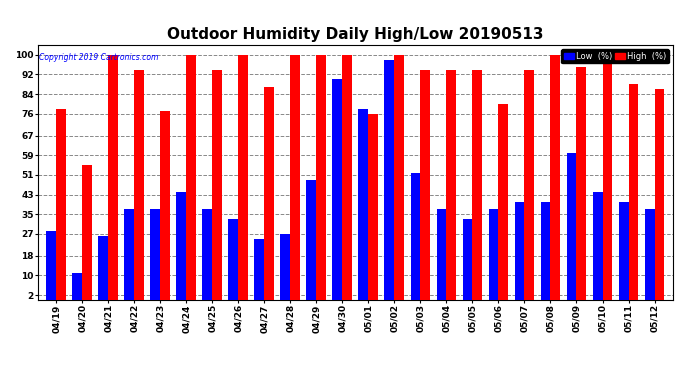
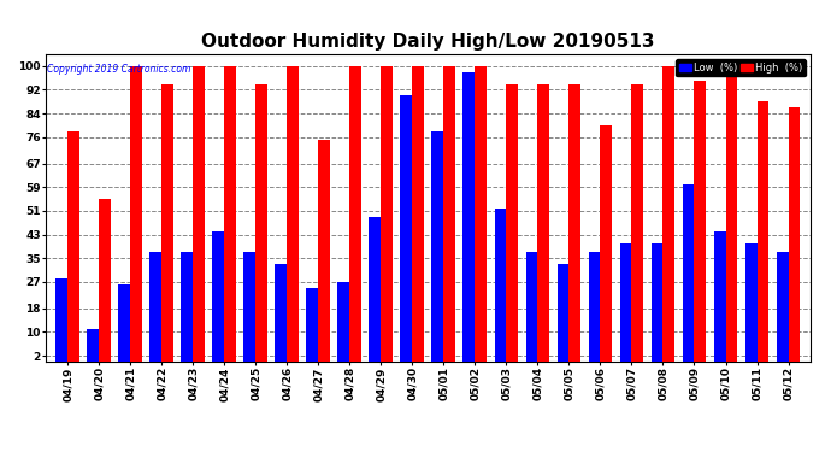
High (%)/04/23: 77 -> 100
High (%)/04/27: 87 -> 75
High (%)/05/01: 76 -> 100
